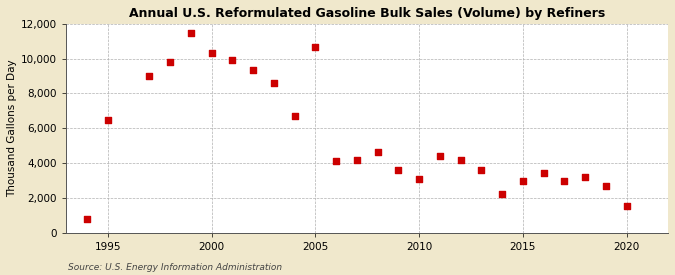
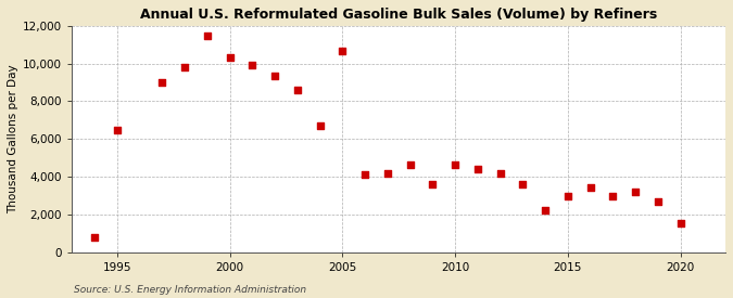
2010: 3,100 -> 4,600
